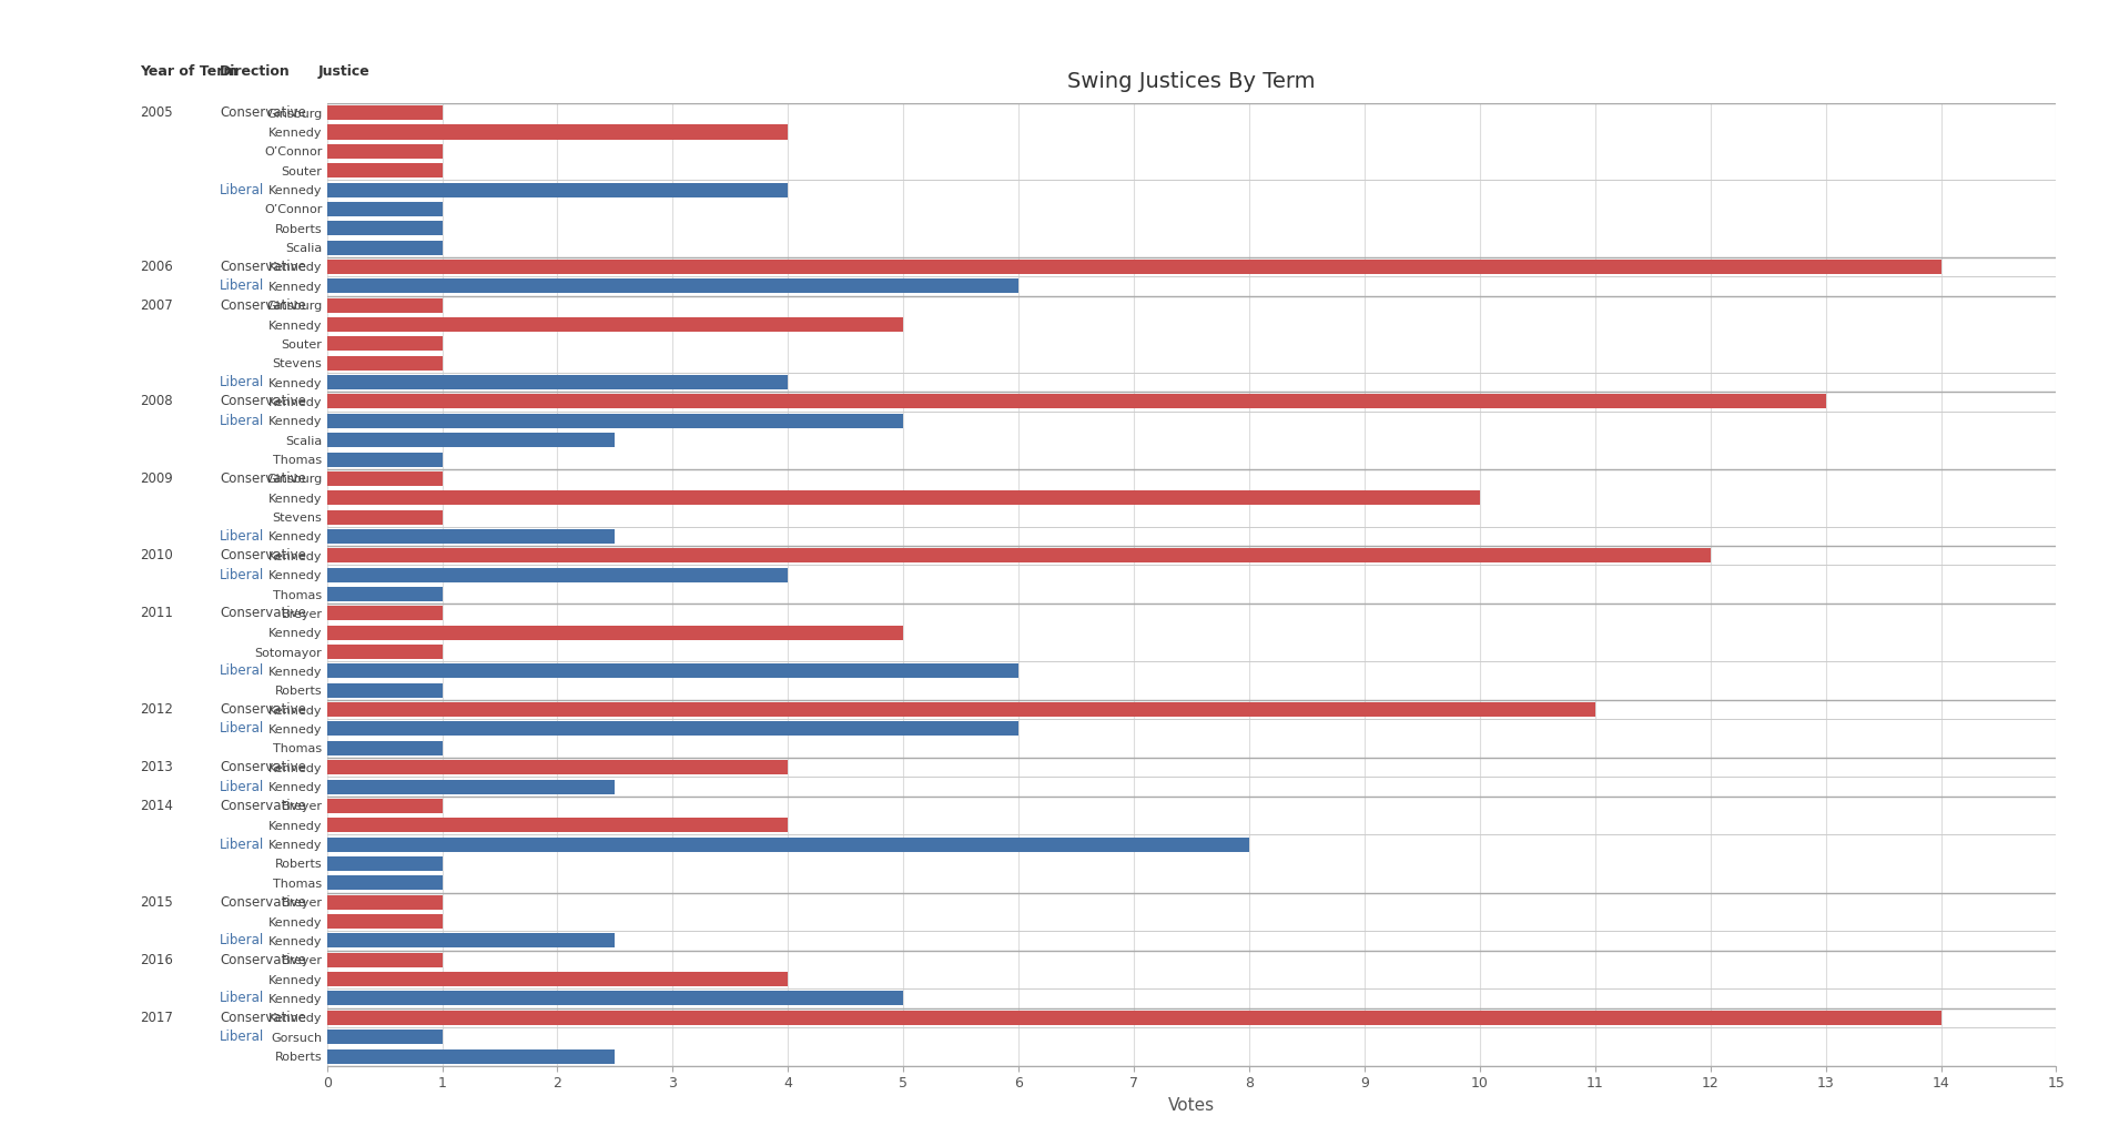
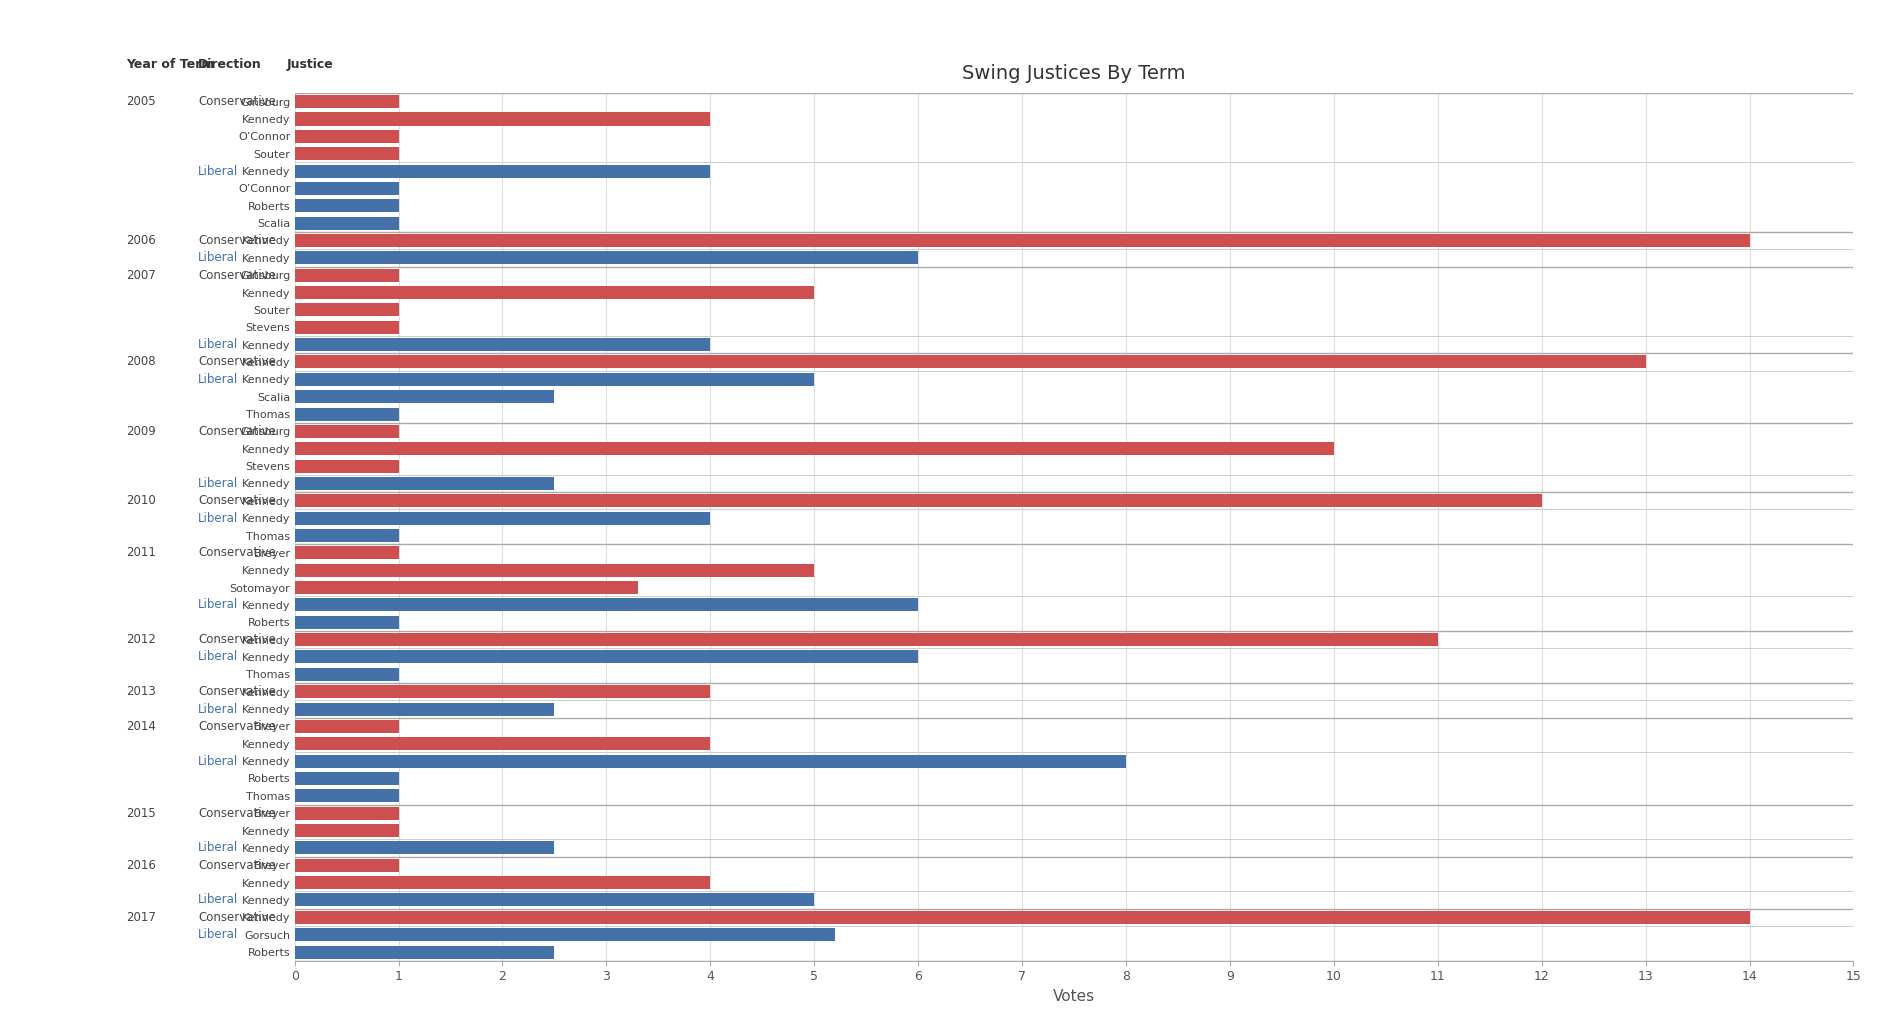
Sotomayor: 1.0 -> 3.3
Gorsuch: 1.0 -> 5.2
